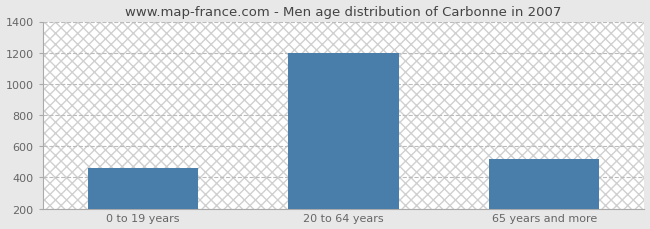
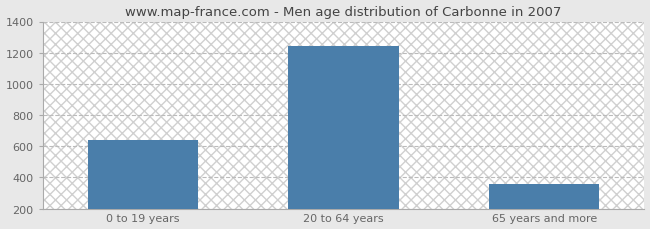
0 to 19 years: 460 -> 640
20 to 64 years: 1200 -> 1240
65 years and more: 520 -> 360
